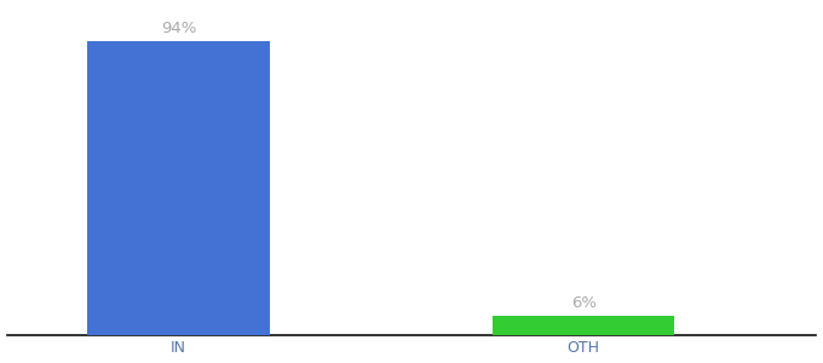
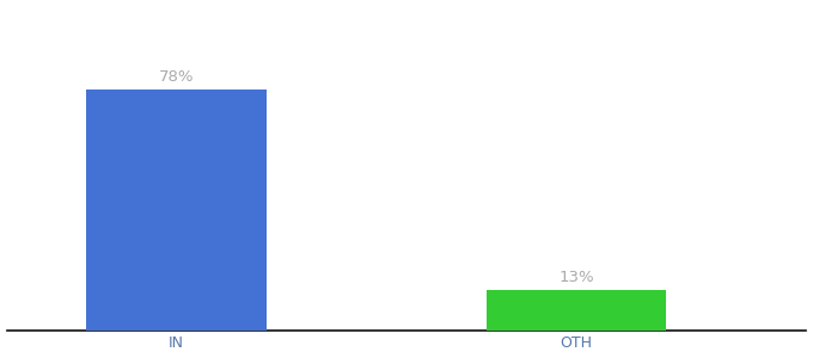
IN: 94% -> 78%
OTH: 6% -> 13%
